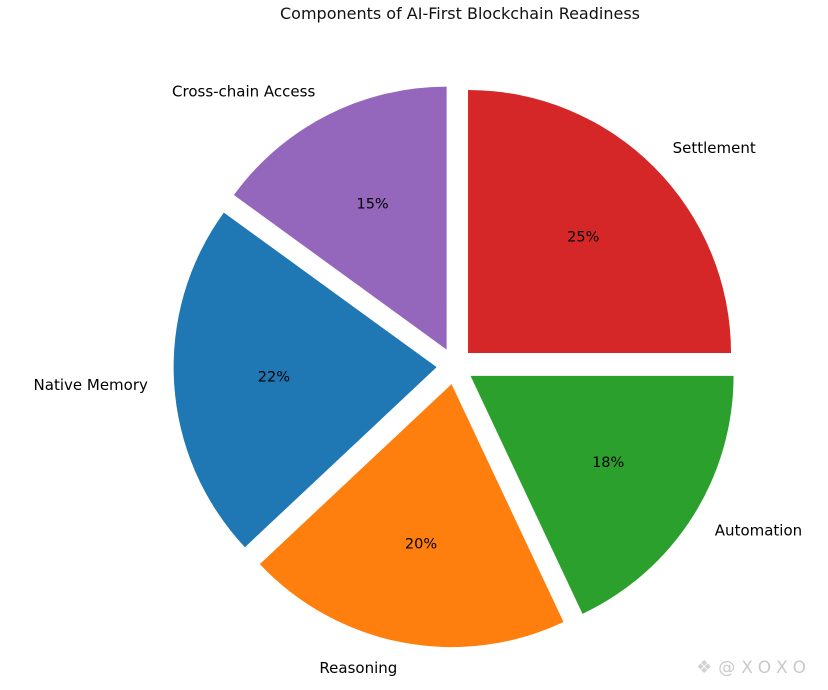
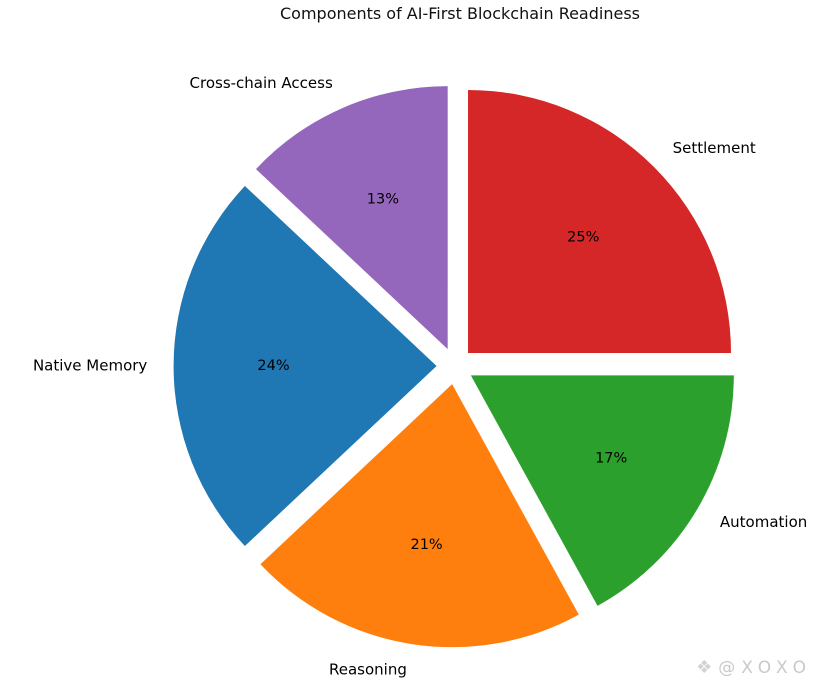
Cross-chain Access: 15% -> 13%
Native Memory: 22% -> 24%
Reasoning: 20% -> 21%
Automation: 18% -> 17%
